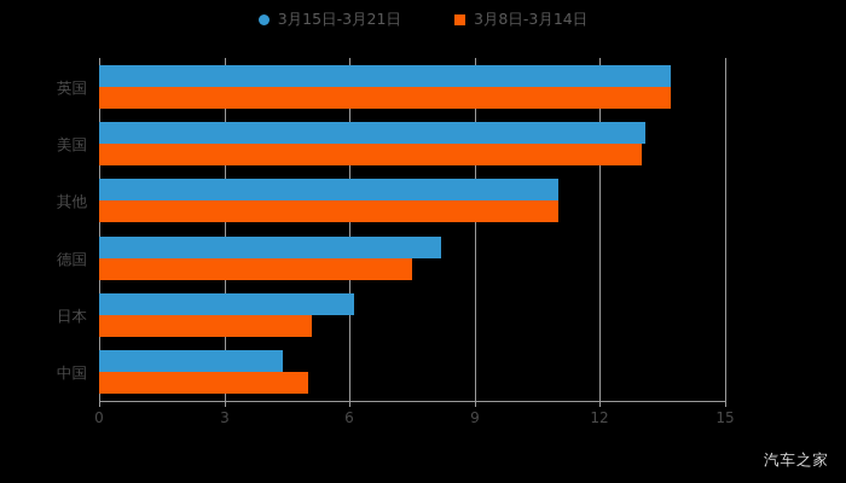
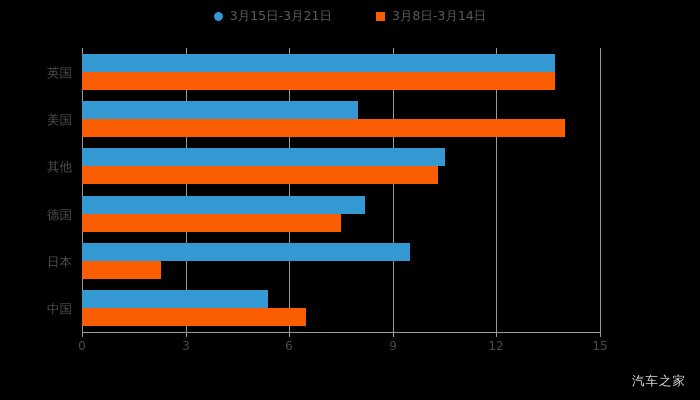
3月15日-3月21日/美国: 13.1 -> 8.0
3月8日-3月14日/美国: 13.0 -> 14.0
3月15日-3月21日/其他: 11.0 -> 10.5
3月8日-3月14日/其他: 11.0 -> 10.3
3月15日-3月21日/日本: 6.1 -> 9.5
3月8日-3月14日/日本: 5.1 -> 2.3
3月15日-3月21日/中国: 4.4 -> 5.4
3月8日-3月14日/中国: 5.0 -> 6.5
